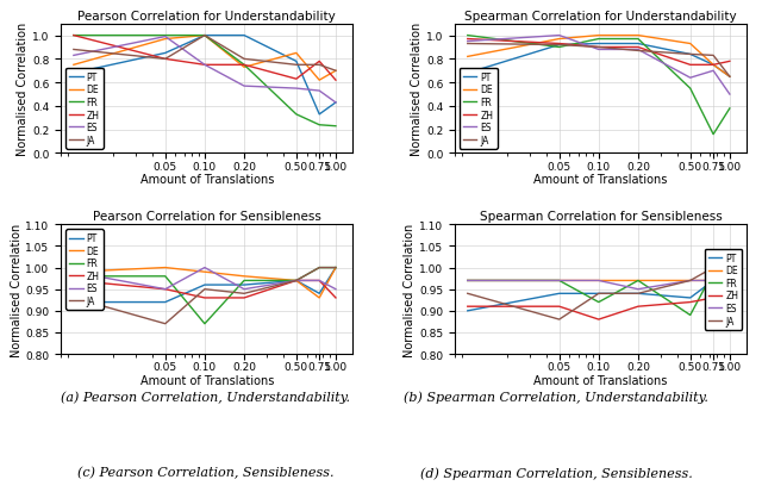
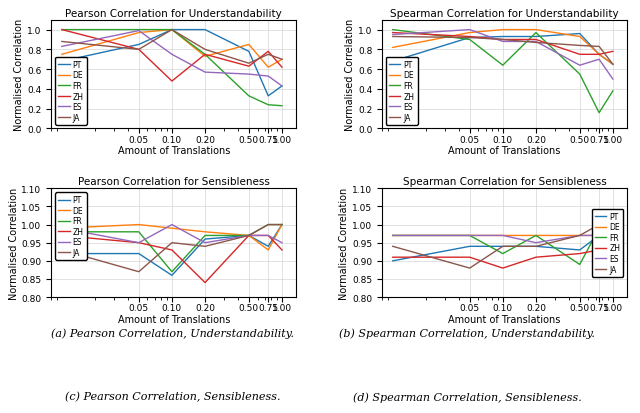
Pearson Correlation for Understandability/ZH/0.10: 0.75 -> 0.48
Pearson Correlation for Understandability/JA/0.50: 0.75 -> 0.66
Spearman Correlation for Understandability/FR/0.10: 0.97 -> 0.64
Spearman Correlation for Understandability/PT/0.50: 0.84 -> 0.96
Pearson Correlation for Sensibleness/PT/0.10: 0.96 -> 0.86
Pearson Correlation for Sensibleness/ZH/0.20: 0.93 -> 0.84
